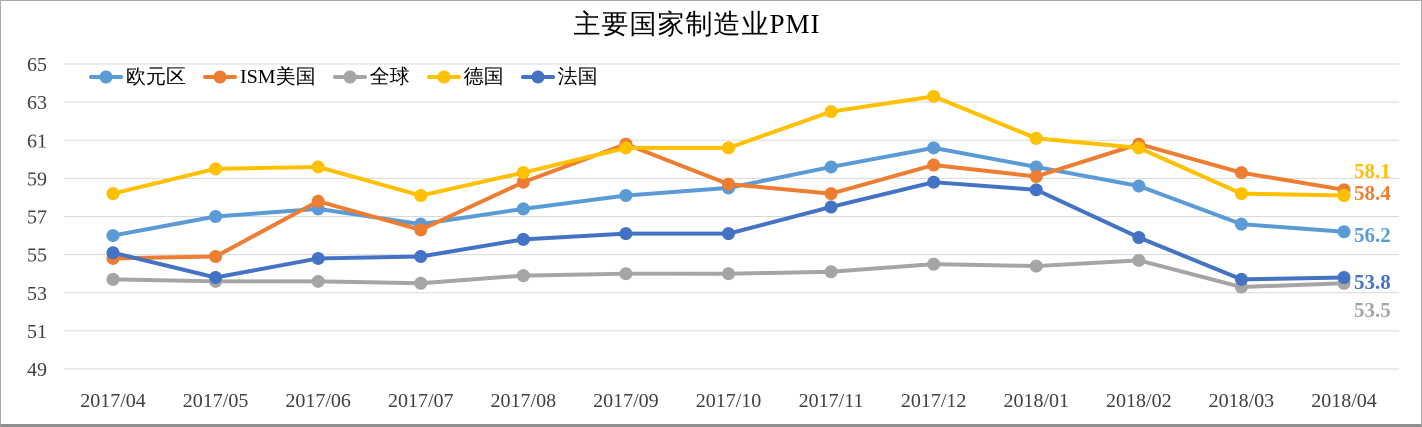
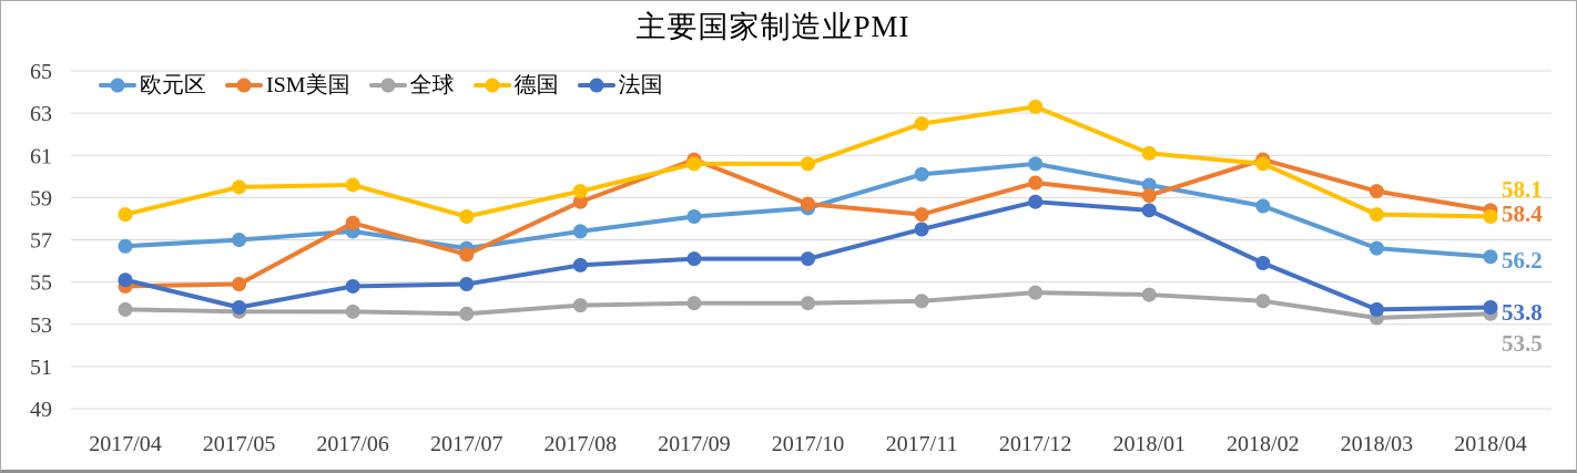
欧元区/2017/04: 56.0 -> 56.7
欧元区/2017/11: 59.6 -> 60.1
全球/2018/02: 54.7 -> 54.1
